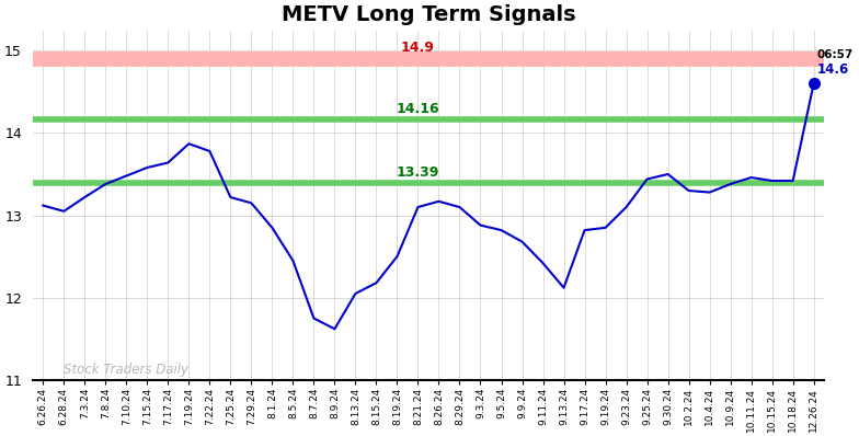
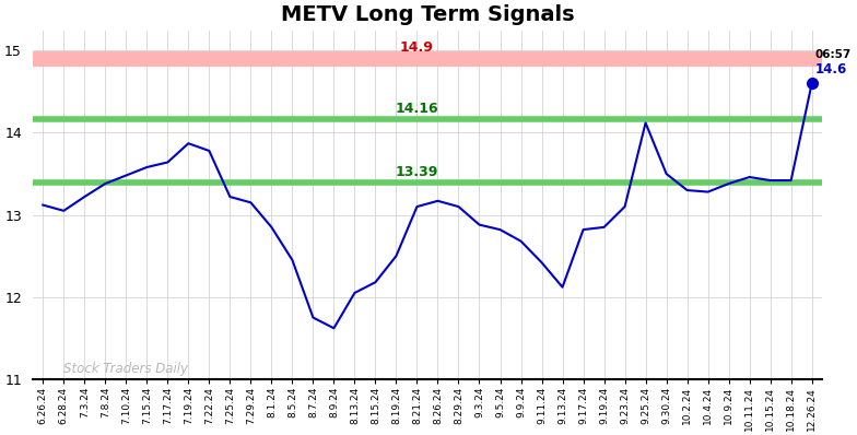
9.25.24: 13.44 -> 14.12
